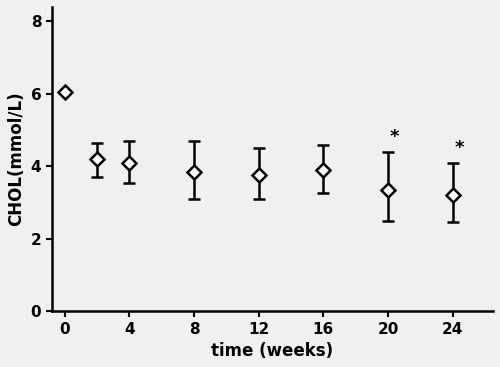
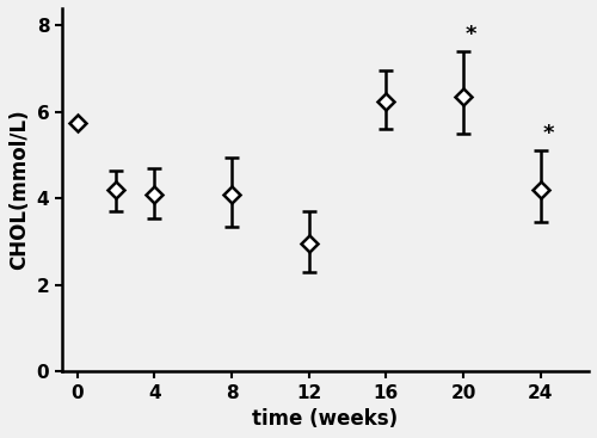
0: 6.05 -> 5.75
8: 3.85 -> 4.10
12: 3.75 -> 2.95
16: 3.90 -> 6.25
20: 3.35 -> 6.35
24: 3.20 -> 4.20
